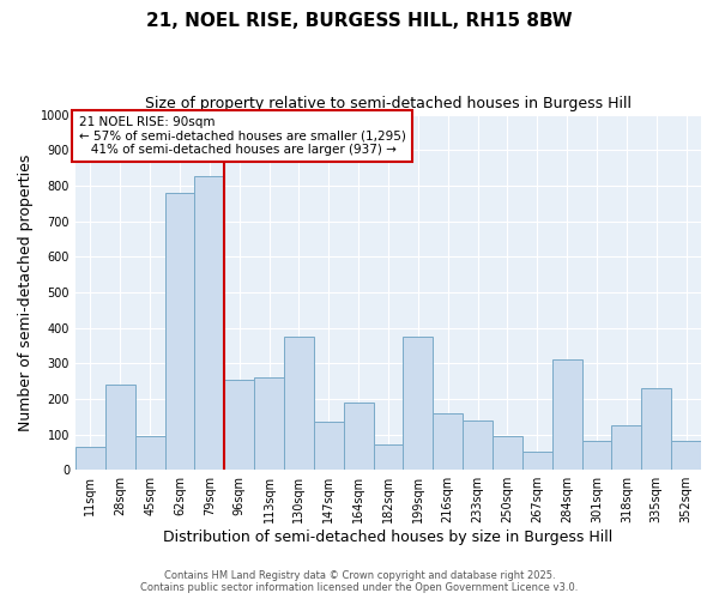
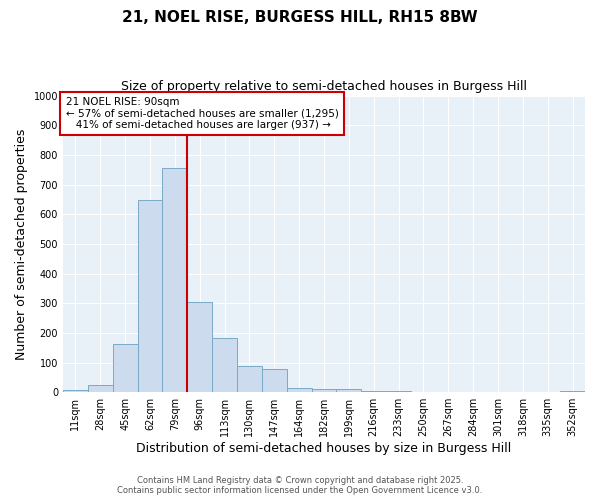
11sqm: 65 -> 7
28sqm: 240 -> 25
45sqm: 95 -> 162
62sqm: 780 -> 648
79sqm: 825 -> 755
96sqm: 255 -> 305
113sqm: 260 -> 183
130sqm: 375 -> 90
147sqm: 135 -> 78
164sqm: 190 -> 15
182sqm: 70 -> 10
199sqm: 375 -> 10
216sqm: 160 -> 5
233sqm: 140 -> 5
250sqm: 95 -> 2
267sqm: 50 -> 2
284sqm: 310 -> 1
301sqm: 80 -> 1
318sqm: 125 -> 1
335sqm: 230 -> 1
352sqm: 80 -> 5
